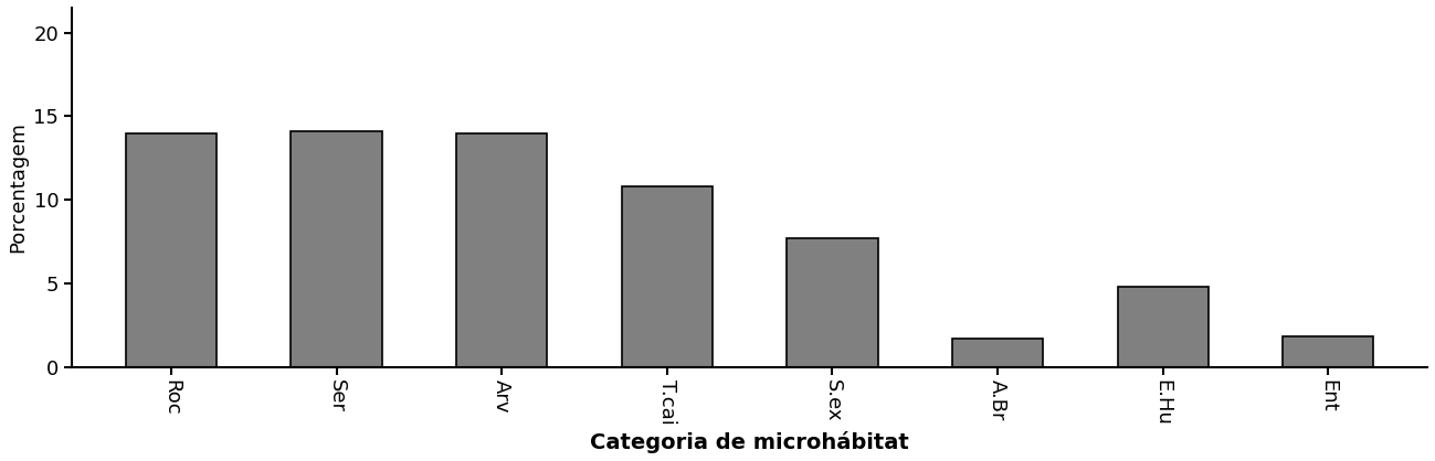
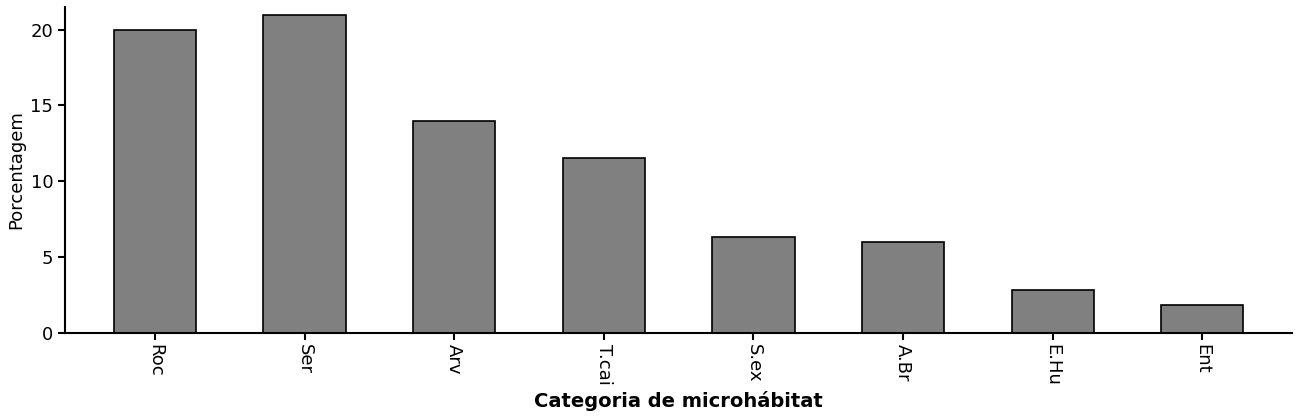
Roc: 14.0 -> 20.0
Ser: 14.1 -> 21.0
T.cai: 10.8 -> 11.5
S.ex: 7.7 -> 6.3
A.Br: 1.7 -> 6.0
E.Hu: 4.8 -> 2.8
